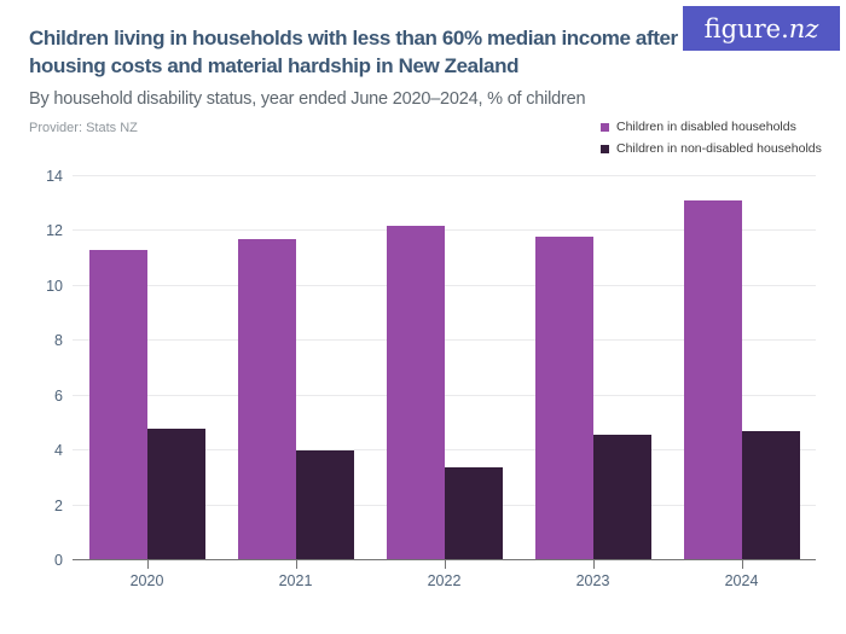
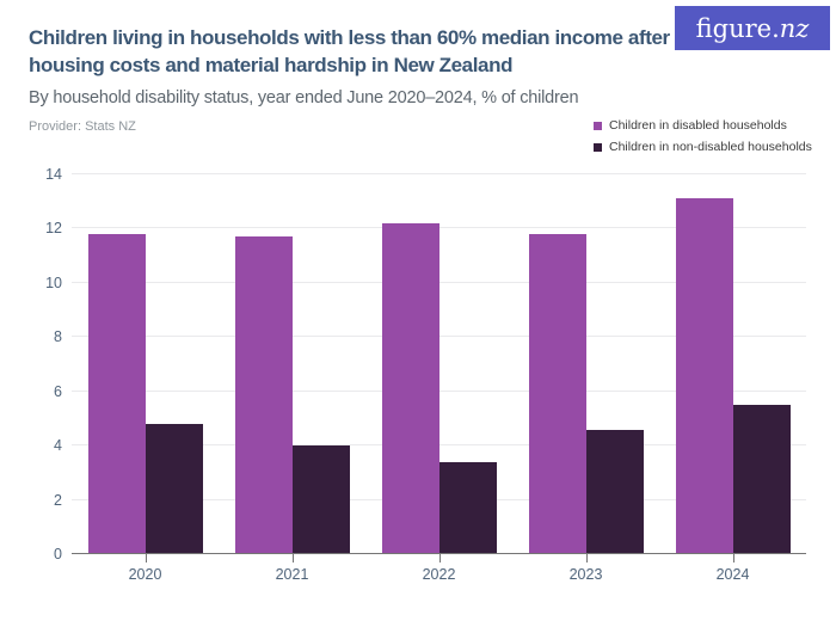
Children in disabled households/2020: 11.3 -> 11.8
Children in non-disabled households/2024: 4.7 -> 5.5
